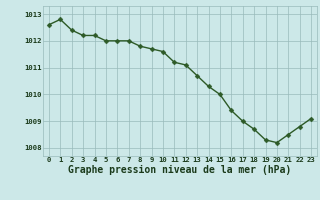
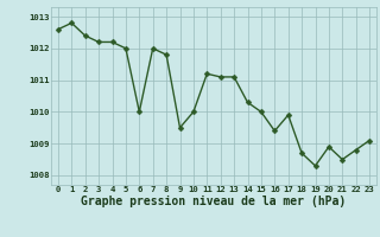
6: 1012.0 -> 1010.0
9: 1011.7 -> 1009.5
10: 1011.6 -> 1010.0
13: 1010.7 -> 1011.1
17: 1009.0 -> 1009.9
20: 1008.2 -> 1008.9
